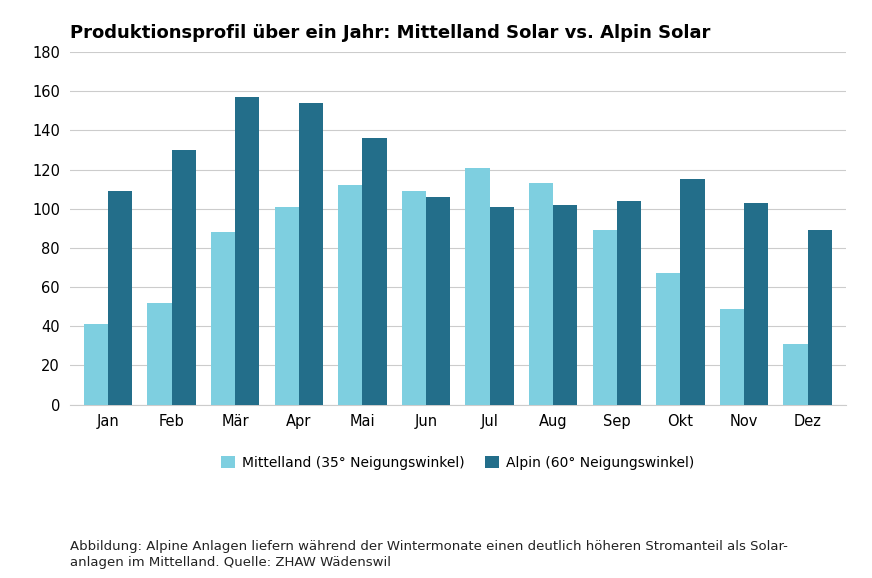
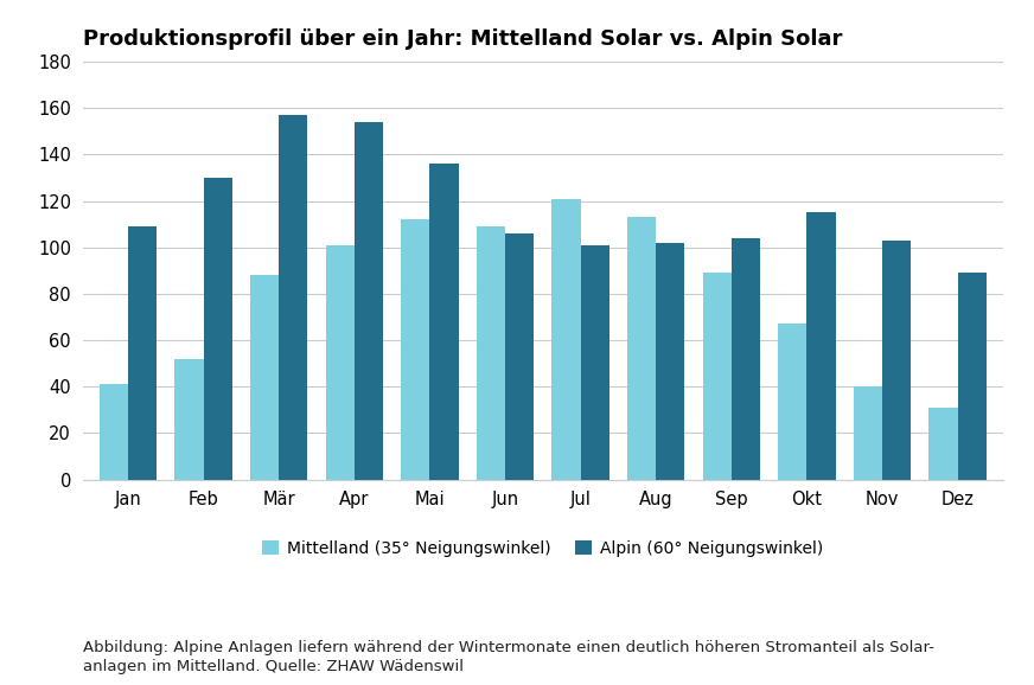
Mittelland (35° Neigungswinkel)/Nov: 49 -> 40
